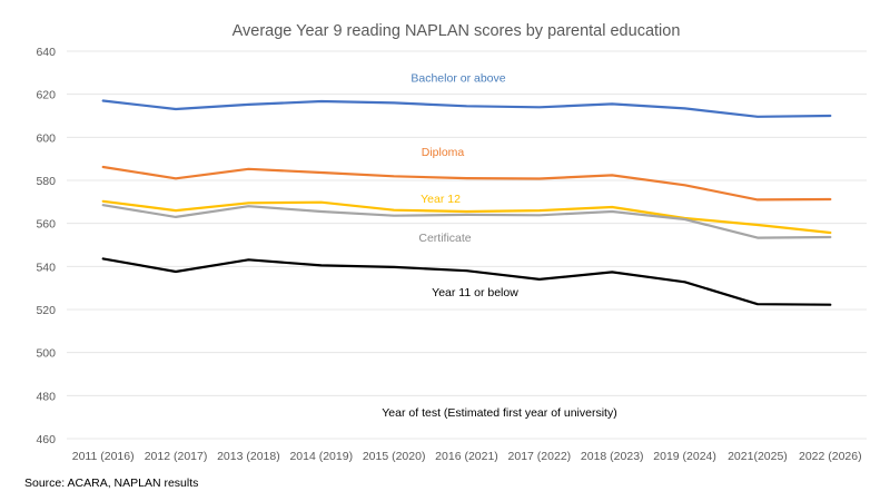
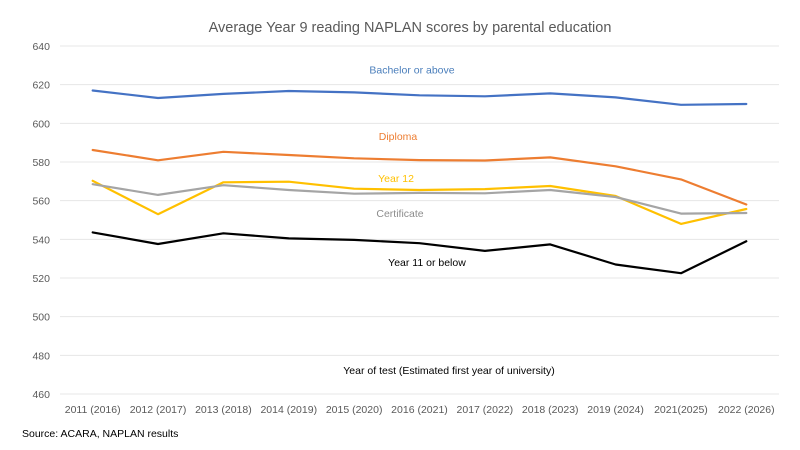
Year 12/2012 (2017): 566 -> 553
Year 11 or below/2019 (2024): 533 -> 527
Year 12/2021(2025): 559 -> 548
Diploma/2022 (2026): 571 -> 558
Year 11 or below/2022 (2026): 522 -> 539
